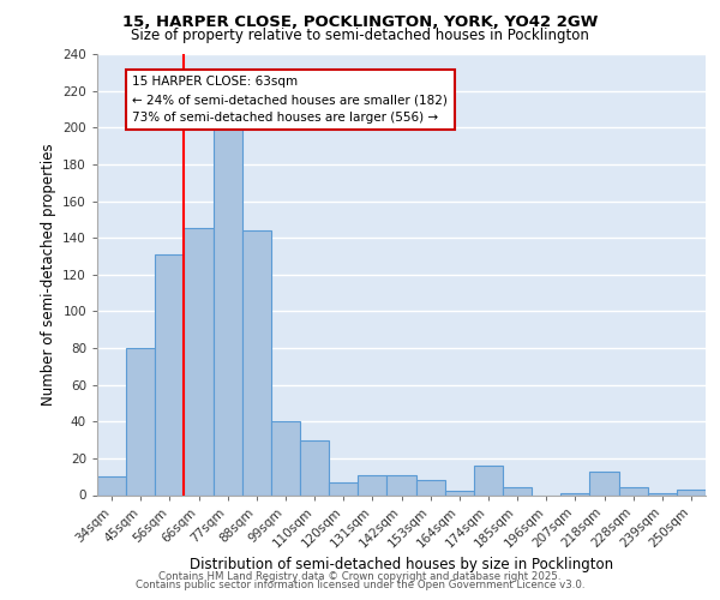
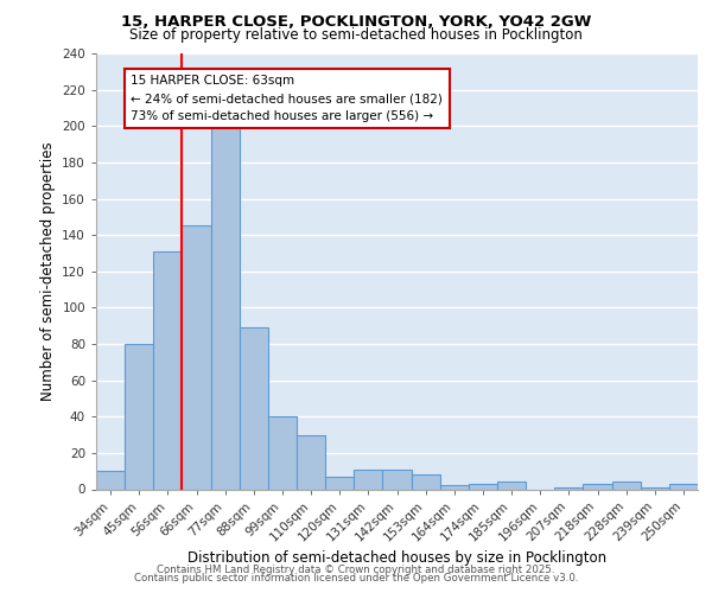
88sqm: 144 -> 89
174sqm: 16 -> 3
218sqm: 13 -> 3
